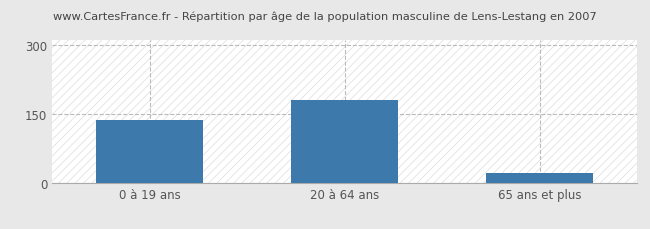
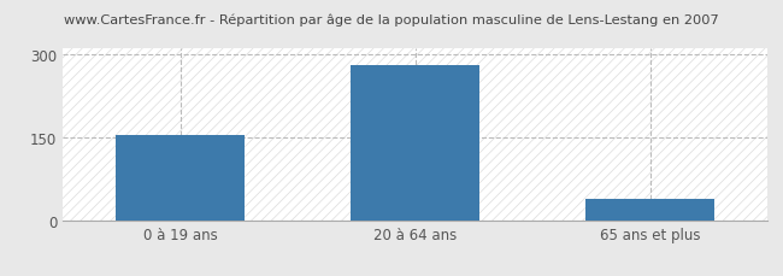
0 à 19 ans: 136 -> 155
20 à 64 ans: 181 -> 280
65 ans et plus: 22 -> 40
